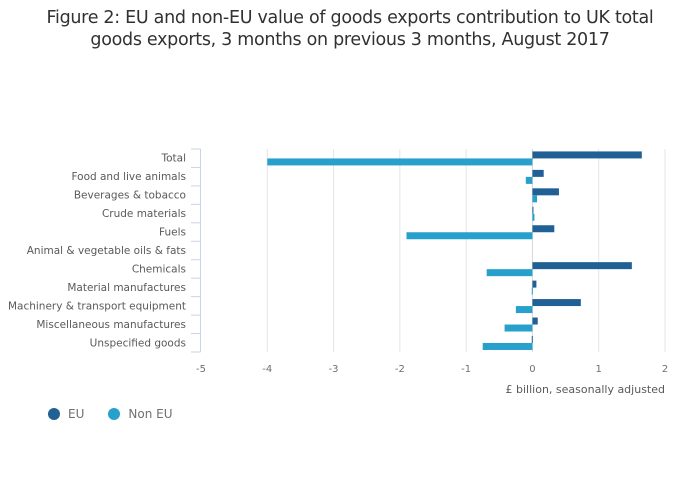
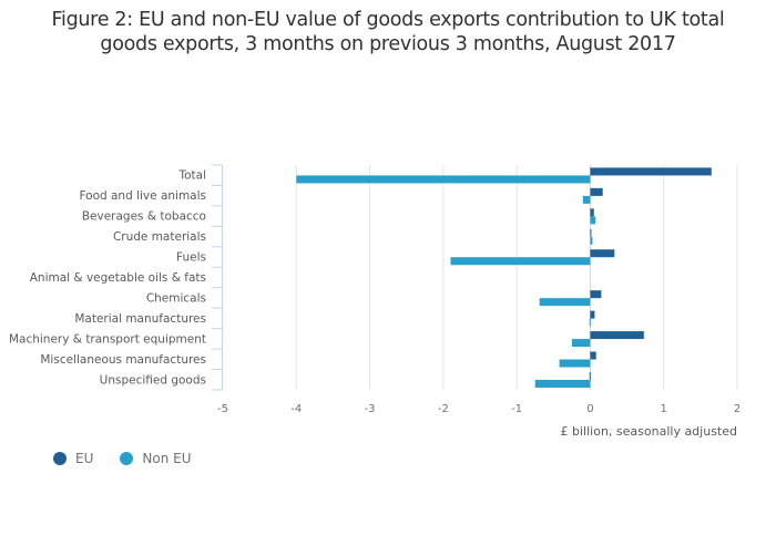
EU/Beverages & tobacco: 0.4 -> 0.1
EU/Chemicals: 1.5 -> 0.1
